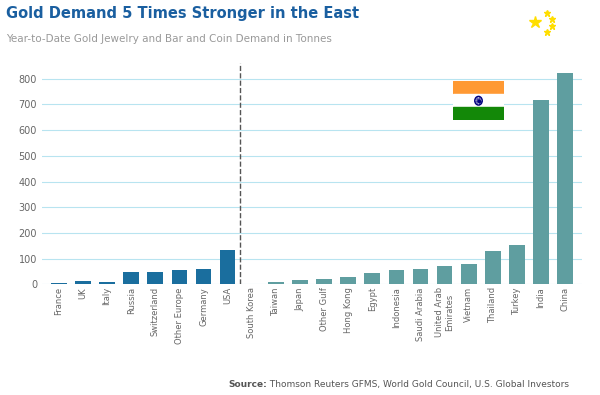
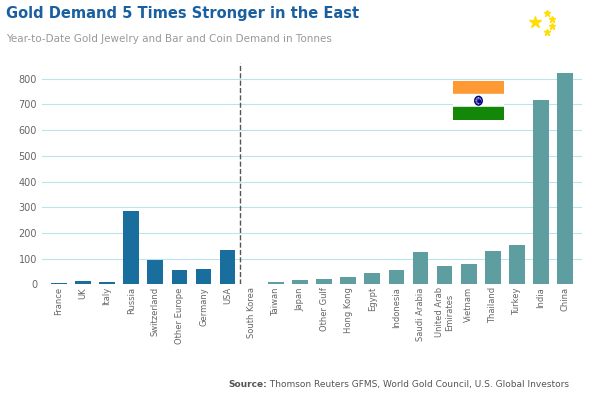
Russia: 48 -> 285
Switzerland: 50 -> 95
Saudi Arabia: 60 -> 125
